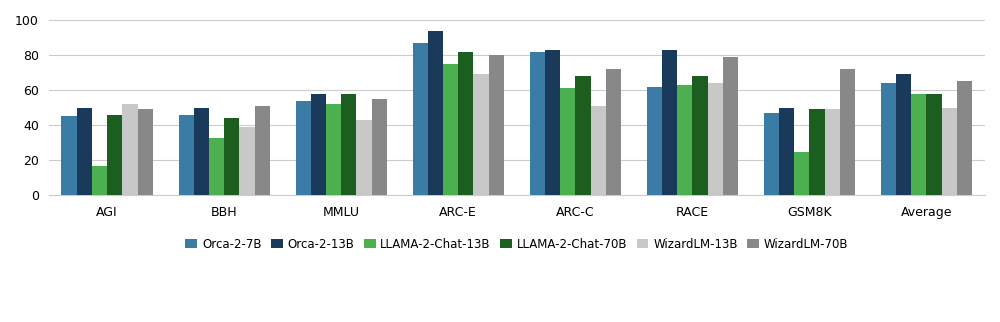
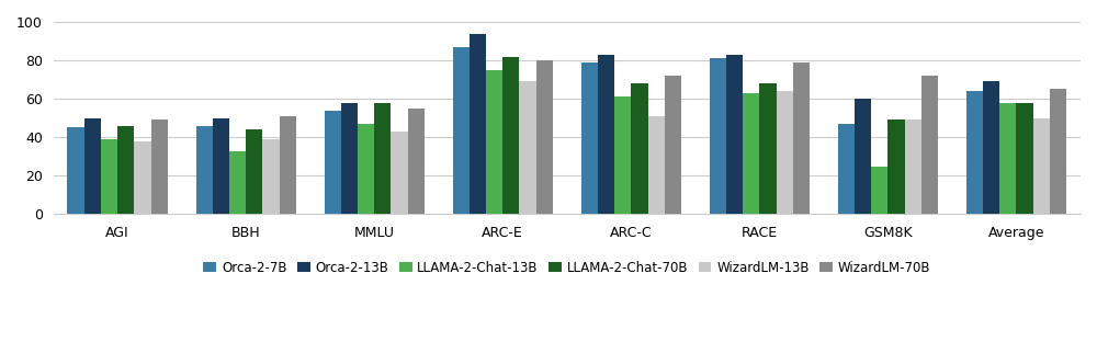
LLAMA-2-Chat-13B/AGI: 17 -> 39
WizardLM-13B/AGI: 52 -> 38
LLAMA-2-Chat-13B/MMLU: 52 -> 47
Orca-2-7B/ARC-C: 82 -> 79
Orca-2-7B/RACE: 62 -> 81
Orca-2-13B/GSM8K: 50 -> 60
